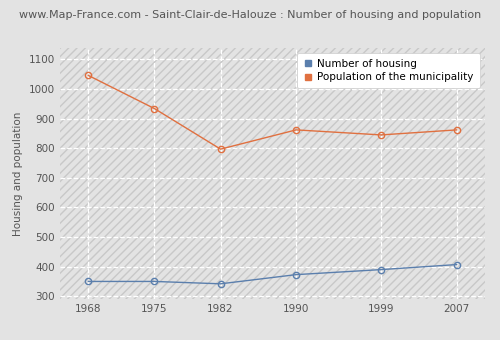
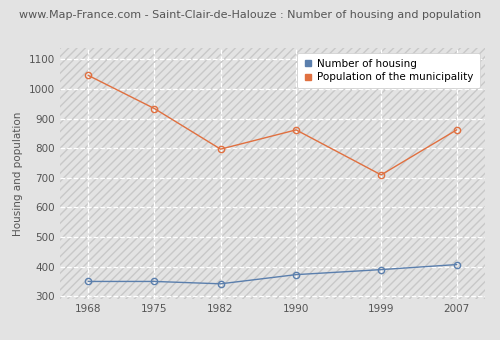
Population of the municipality/1999: 845 -> 710
